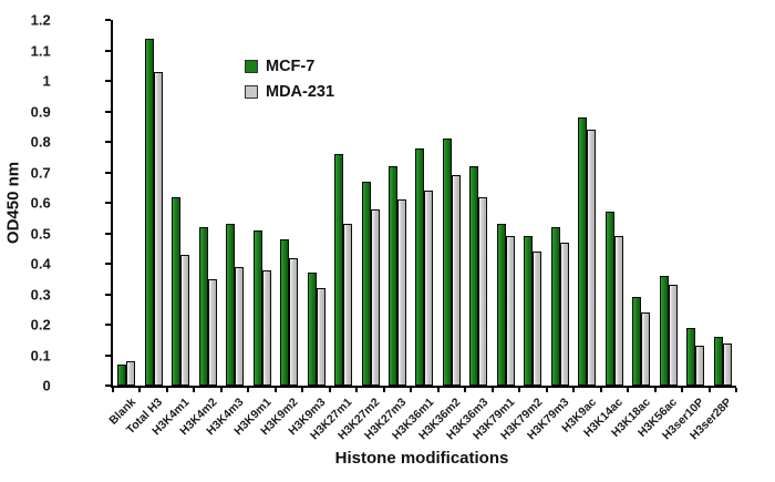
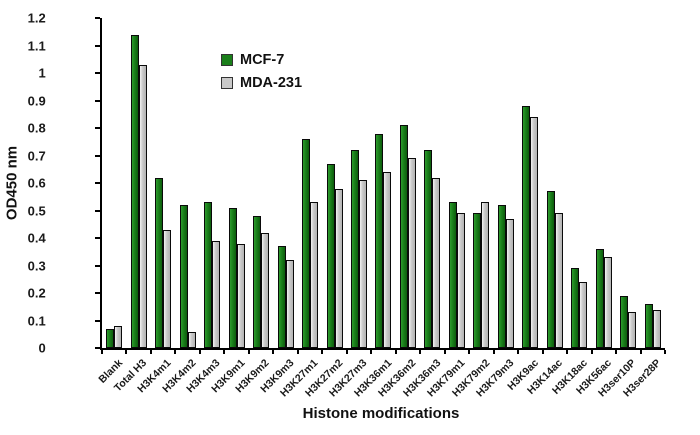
MDA-231/H3K4m2: 0.35 -> 0.06
MDA-231/H3K79m2: 0.44 -> 0.53
